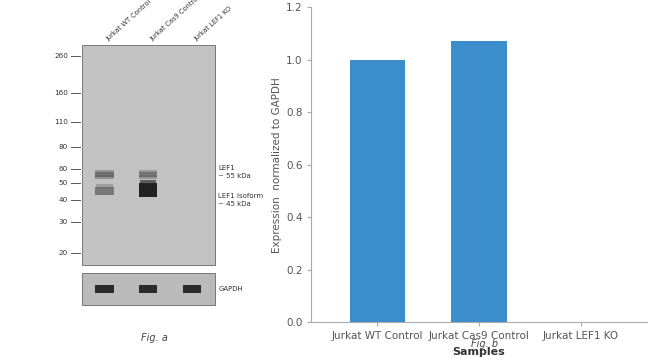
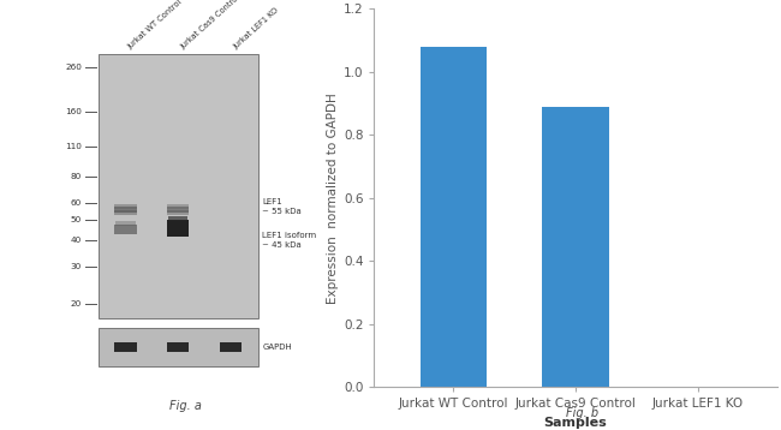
Jurkat WT Control: 1.00 -> 1.08
Jurkat Cas9 Control: 1.07 -> 0.89
